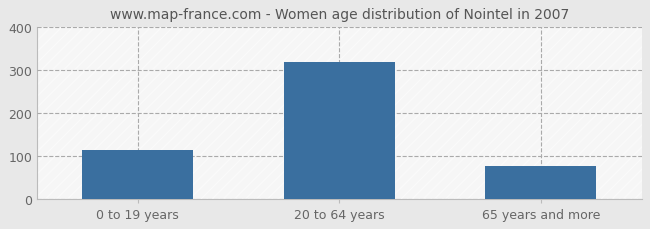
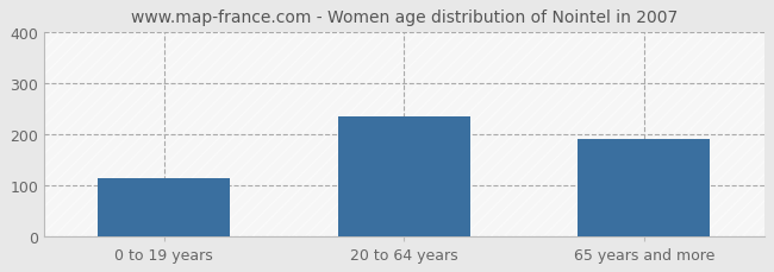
20 to 64 years: 317 -> 235
65 years and more: 76 -> 190
